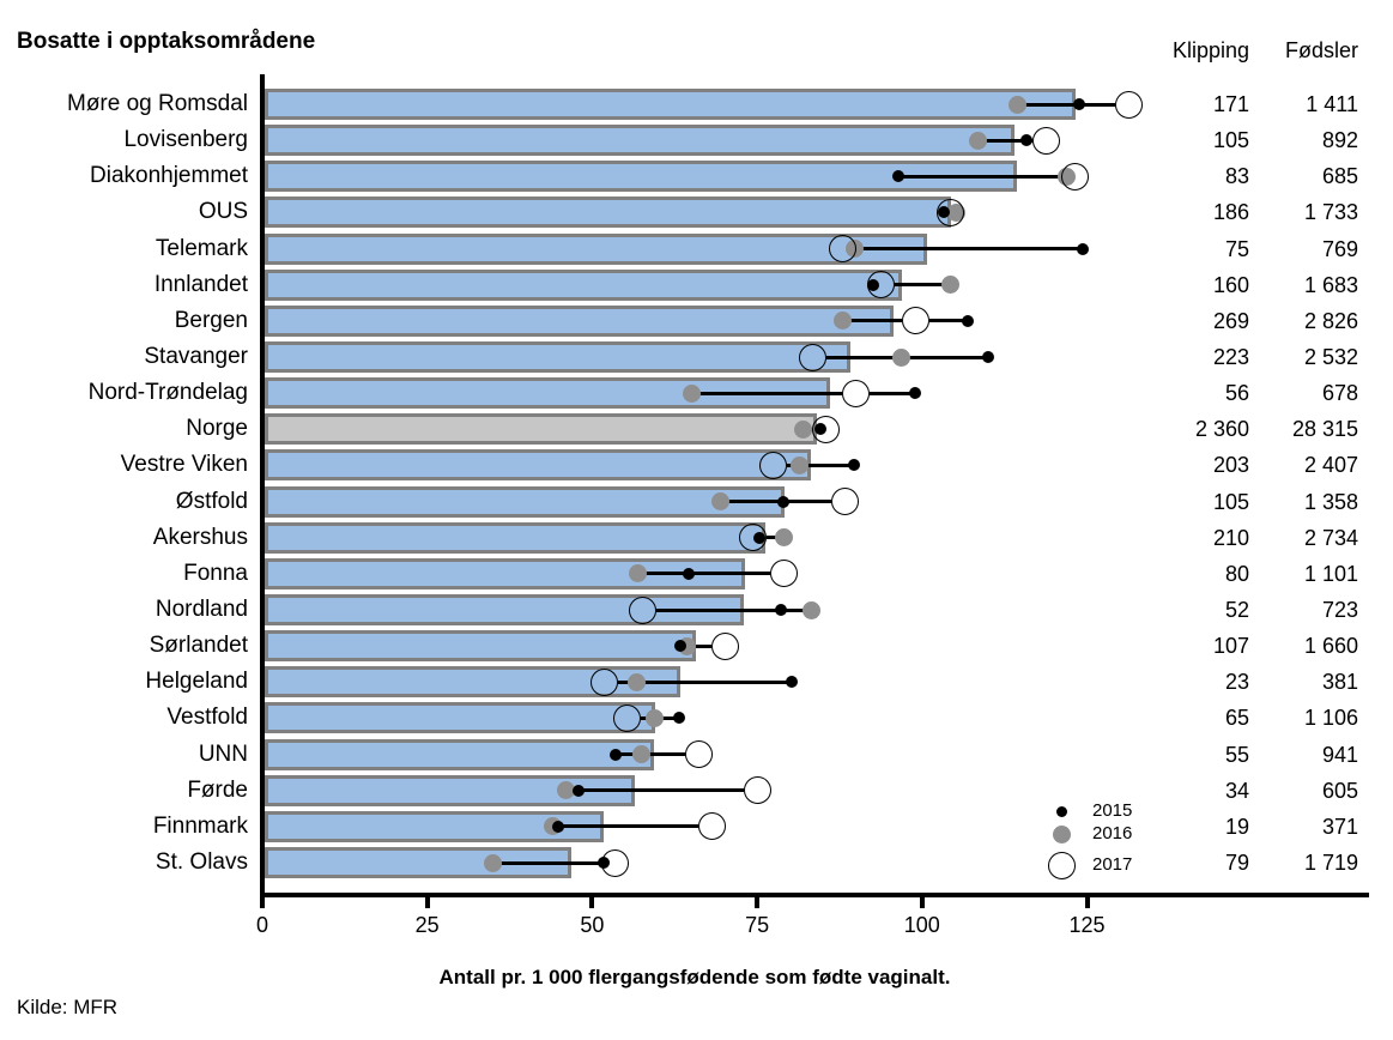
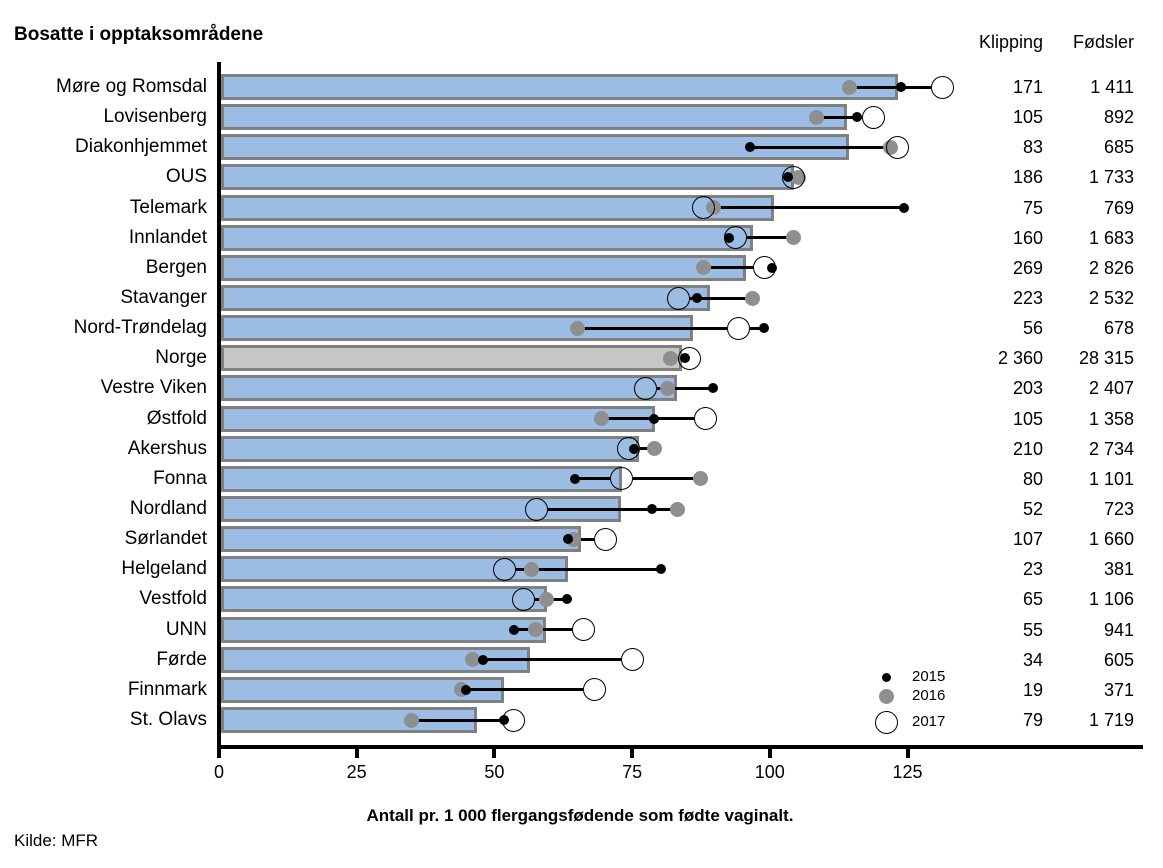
2015/Bergen: 107 -> 100
2015/Stavanger: 110 -> 87
2017/Nord-Trøndelag: 90 -> 94
2016/Fonna: 57 -> 87
2017/Fonna: 79 -> 73
